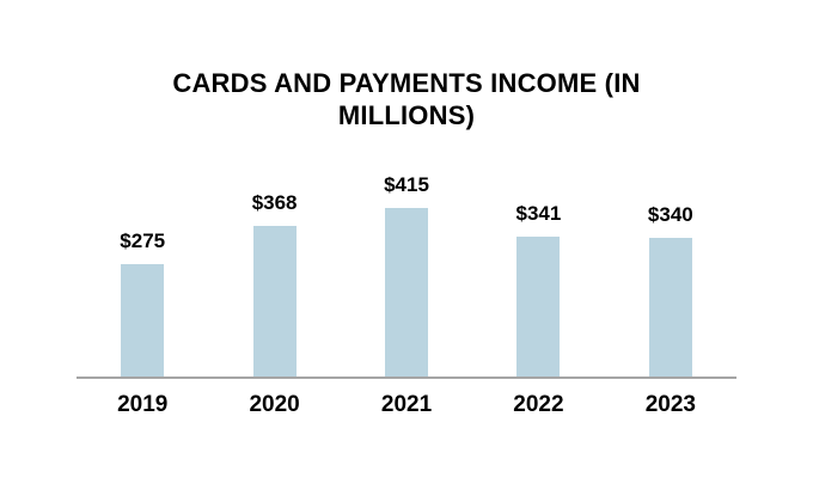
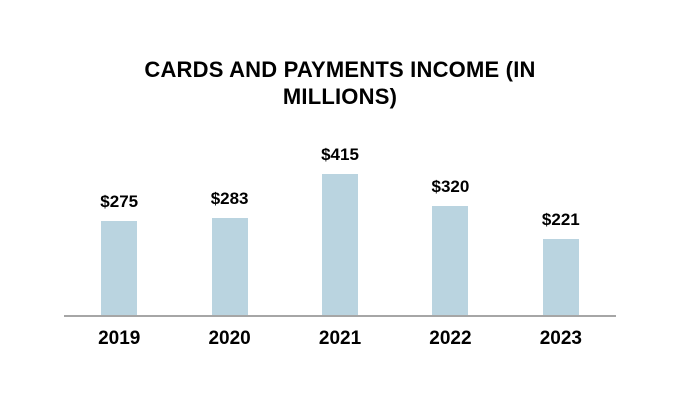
2020: $368 -> $283
2022: $341 -> $320
2023: $340 -> $221
